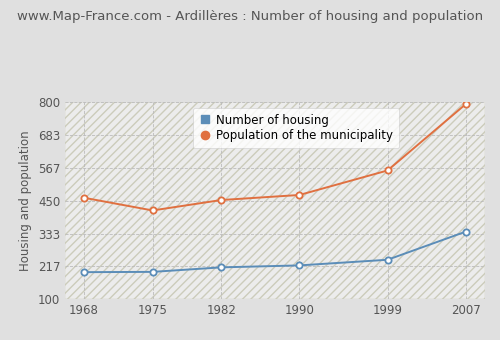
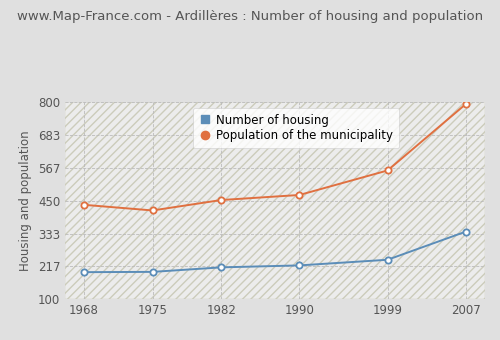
Population of the municipality/1968: 460 -> 435
